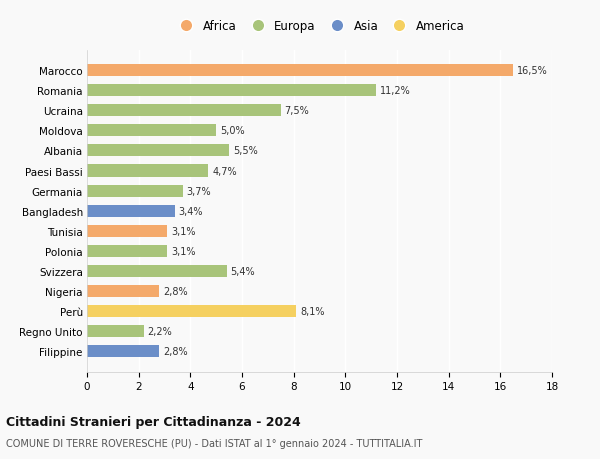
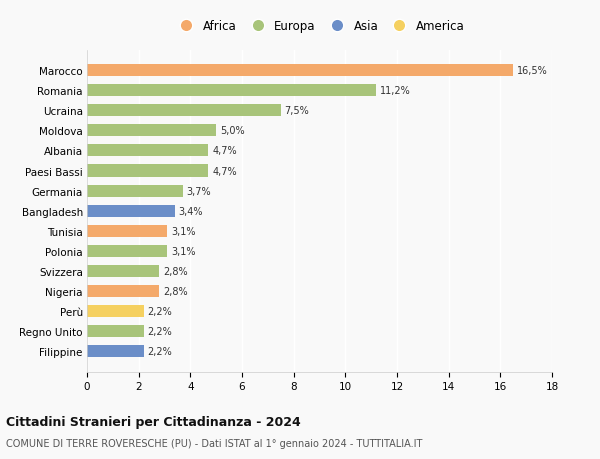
Albania: 5,5% -> 4,7%
Svizzera: 5,4% -> 2,8%
Perù: 8,1% -> 2,2%
Filippine: 2,8% -> 2,2%
